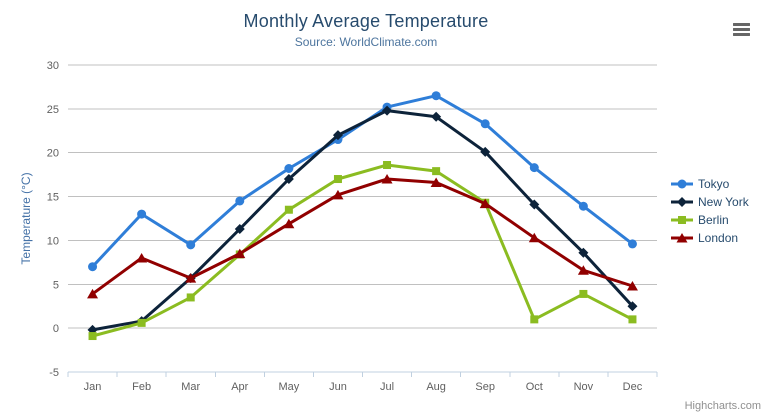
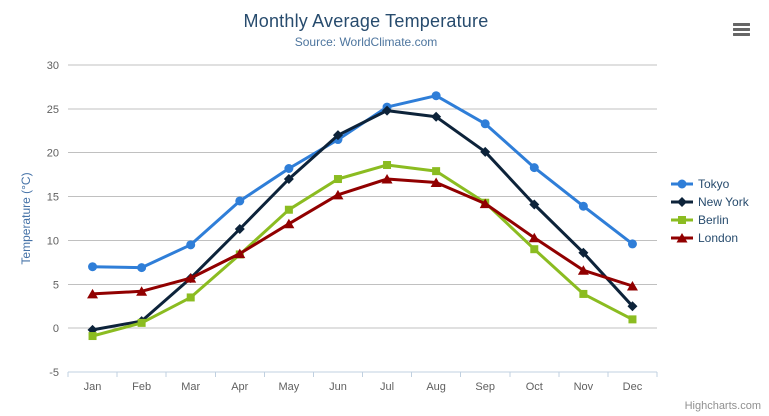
Tokyo/Feb: 13 -> 7
London/Feb: 8 -> 4
Berlin/Oct: 1 -> 9
